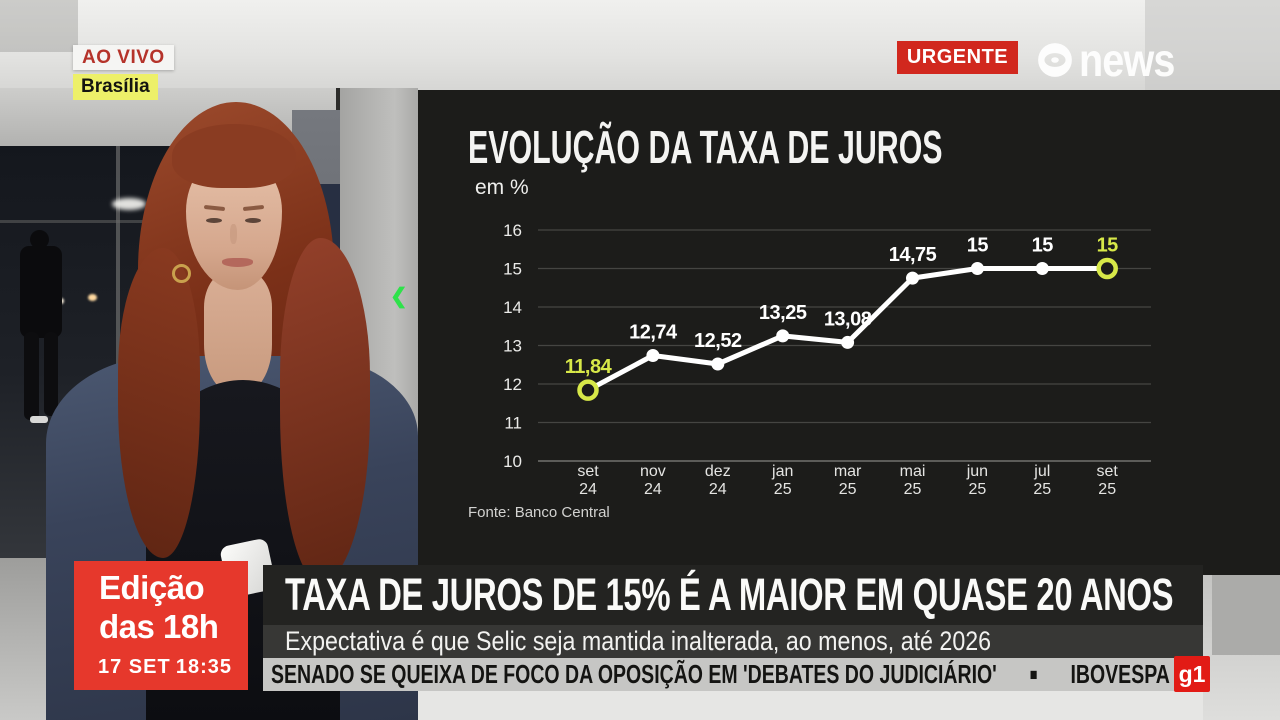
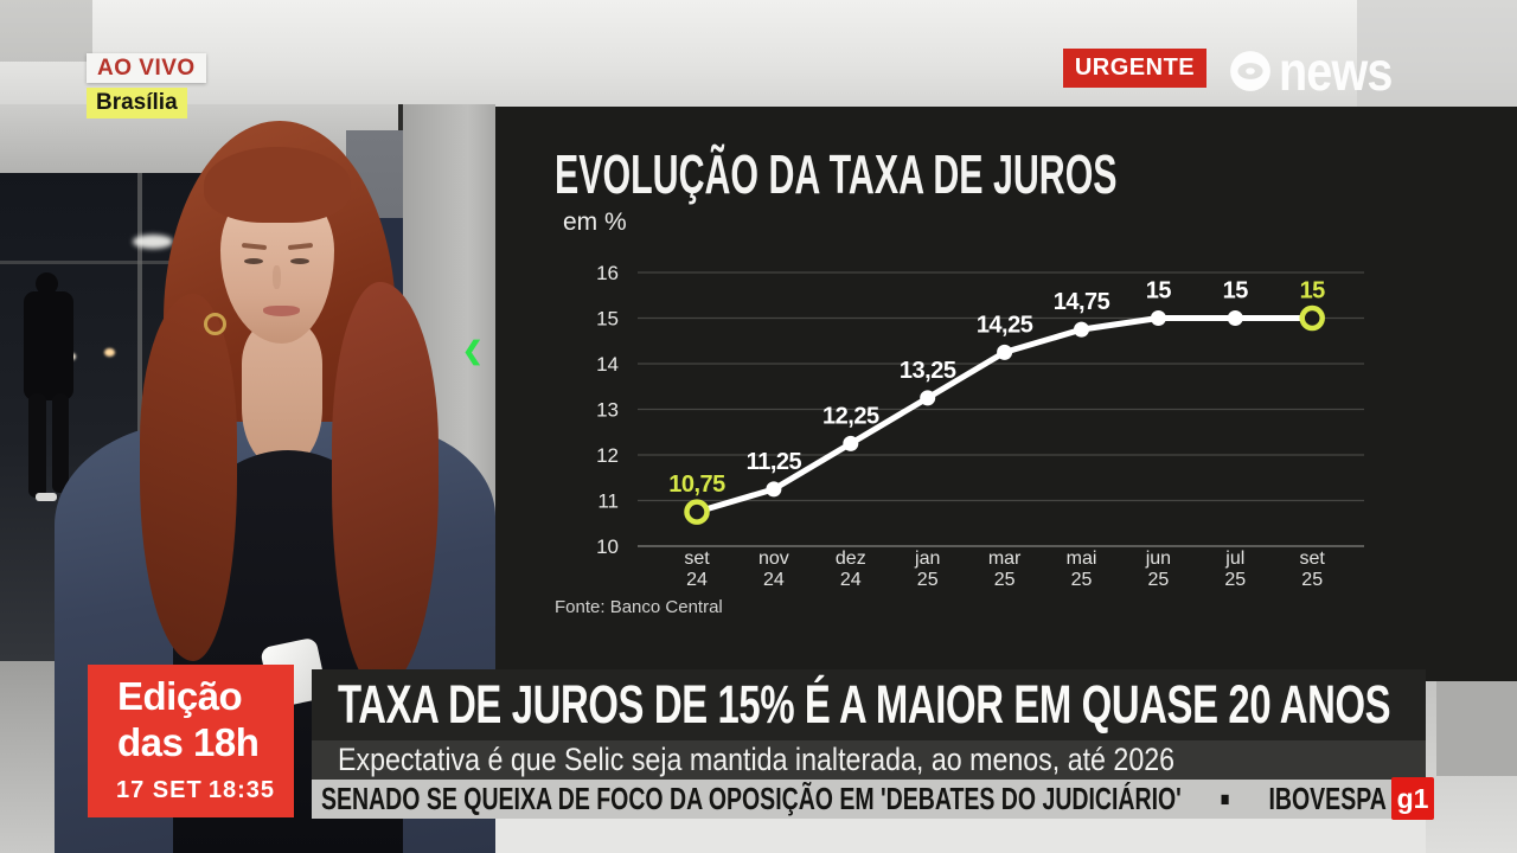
set 24: 11,84 -> 10,75
nov 24: 12,74 -> 11,25
dez 24: 12,52 -> 12,25
mar 25: 13,08 -> 14,25
